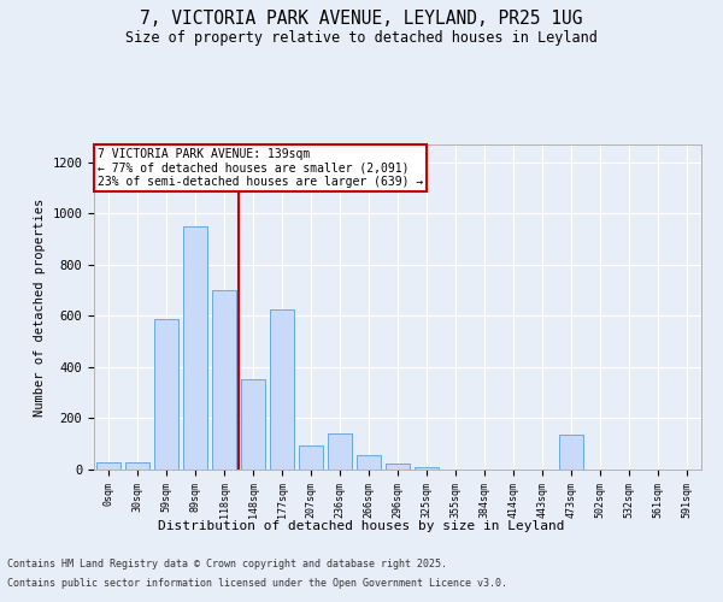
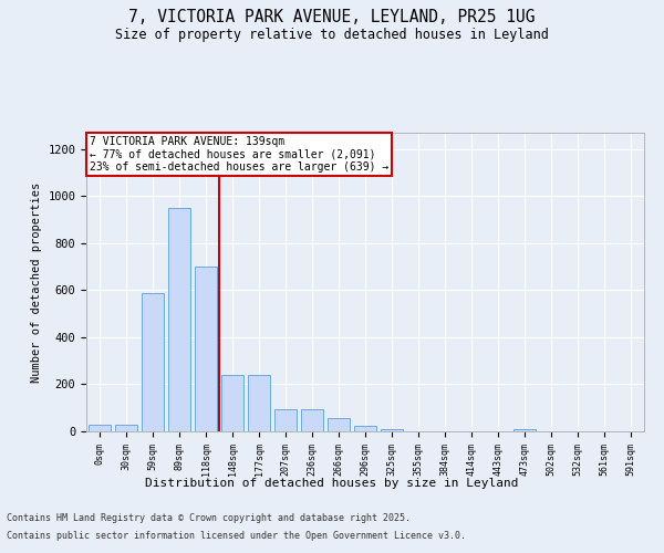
148sqm: 355 -> 240
177sqm: 625 -> 240
236sqm: 140 -> 95
473sqm: 135 -> 10
